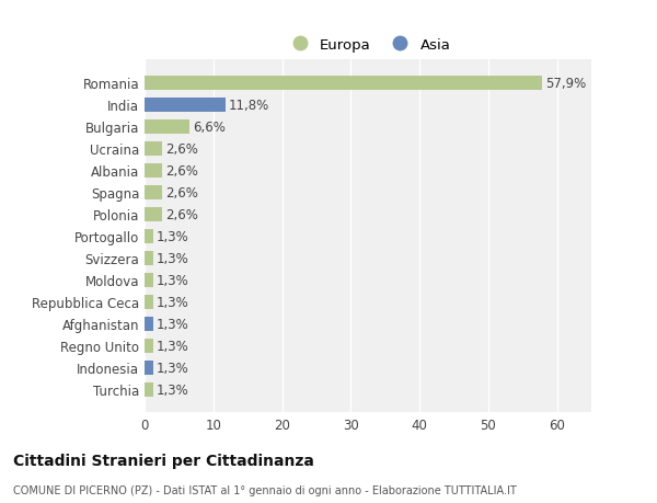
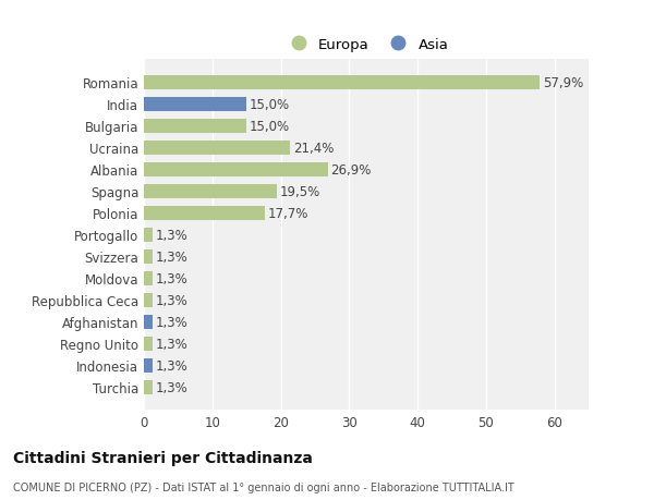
India: 11,8% -> 15,0%
Bulgaria: 6,6% -> 15,0%
Ucraina: 2,6% -> 21,4%
Albania: 2,6% -> 26,9%
Spagna: 2,6% -> 19,5%
Polonia: 2,6% -> 17,7%
